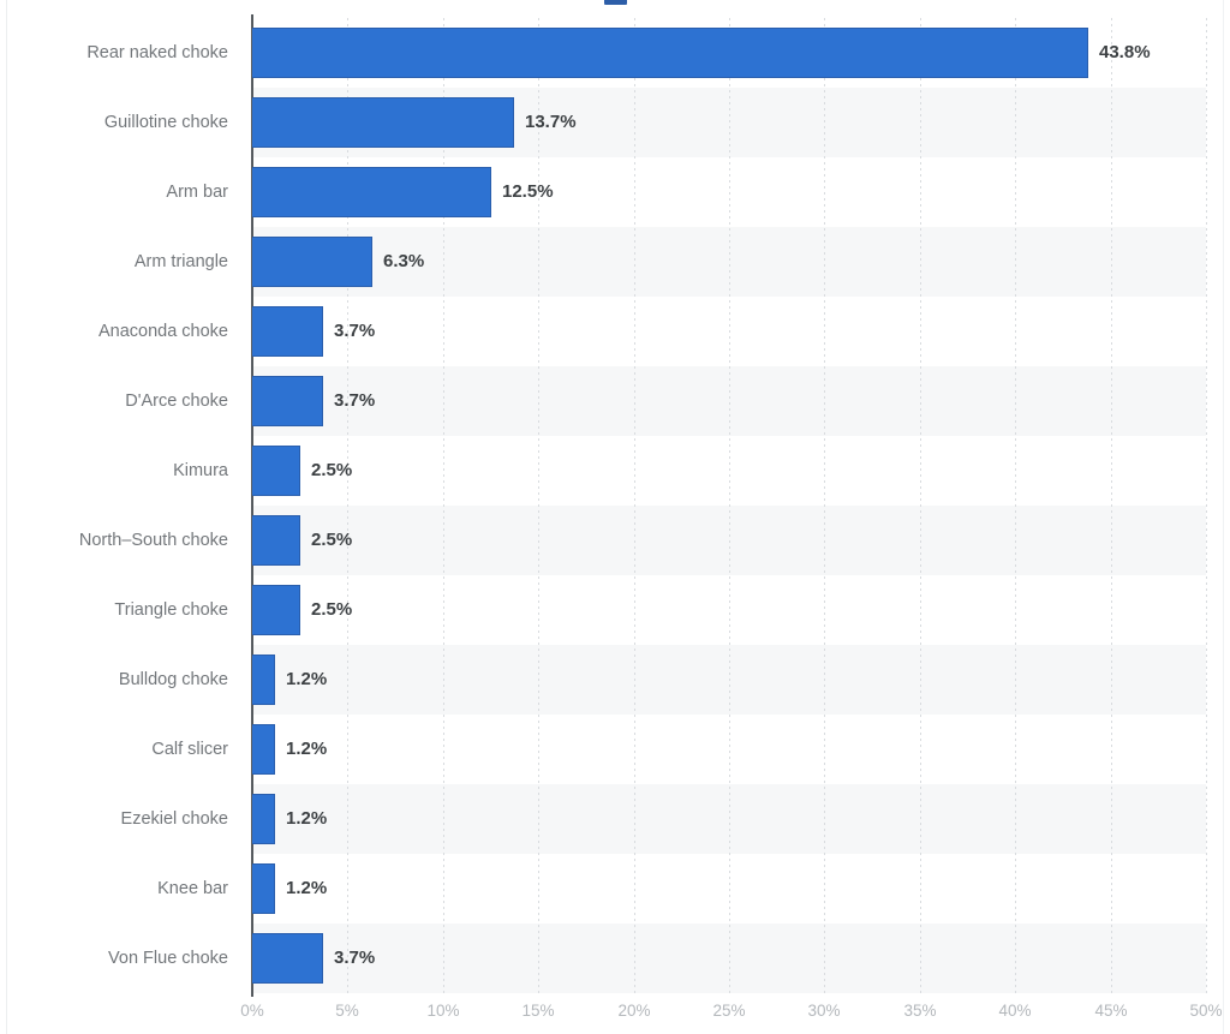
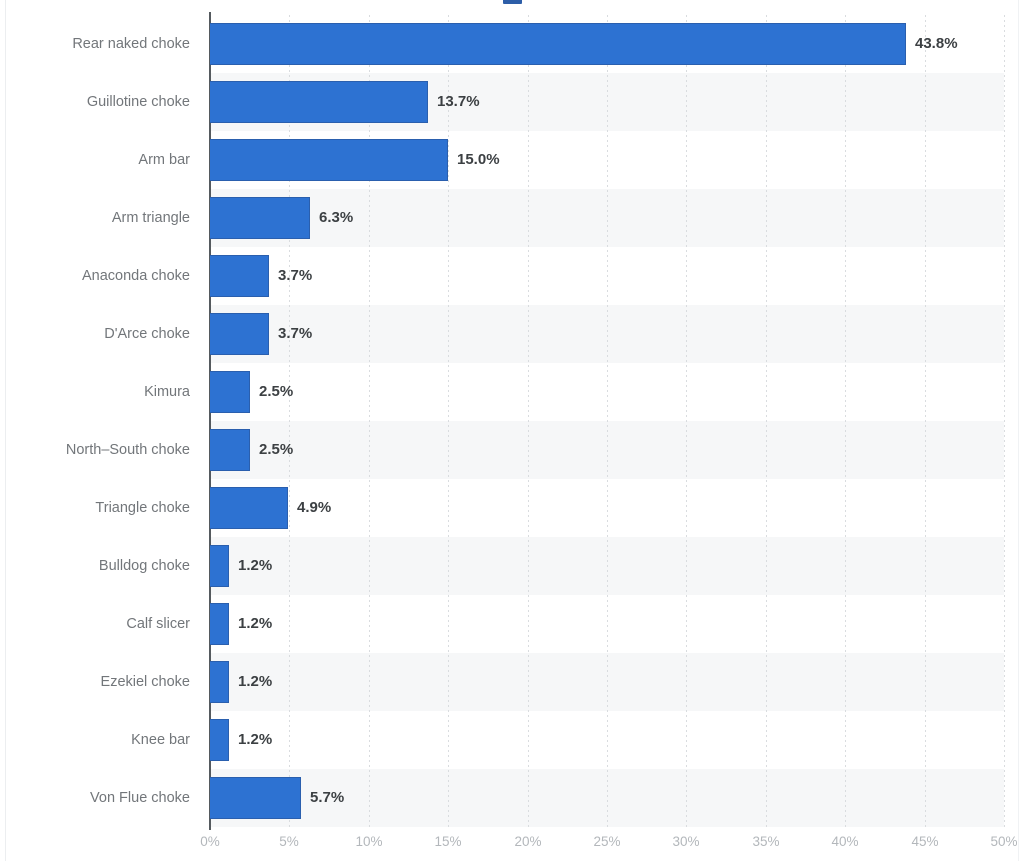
Arm bar: 12.5% -> 15.0%
Triangle choke: 2.5% -> 4.9%
Von Flue choke: 3.7% -> 5.7%
